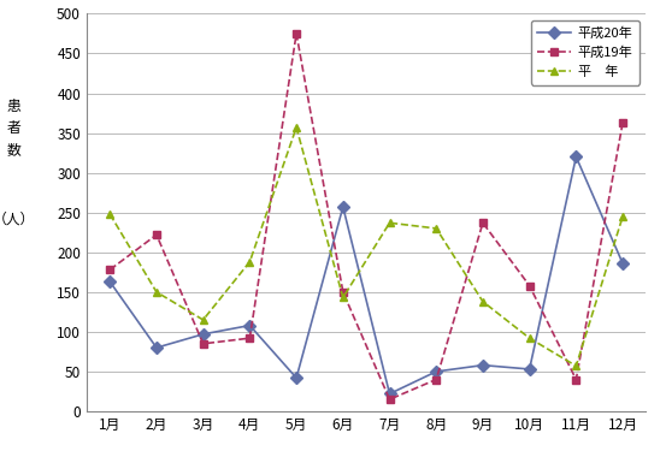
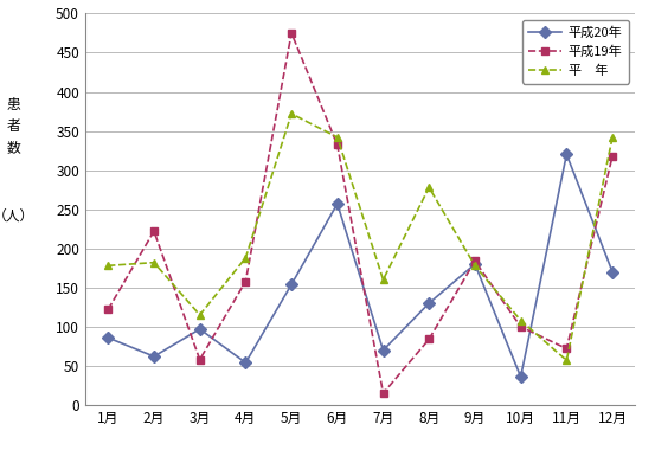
平成20年/1月: 163 -> 86
平成19年/1月: 178 -> 122
平 年/1月: 248 -> 178
平成20年/2月: 80 -> 62
平 年/2月: 150 -> 182
平成19年/3月: 85 -> 58
平成20年/4月: 108 -> 54
平成19年/4月: 92 -> 158
平成20年/5月: 42 -> 154
平 年/5月: 357 -> 372
平成19年/6月: 150 -> 332
平 年/6月: 143 -> 342
平成20年/7月: 22 -> 70
平 年/7月: 237 -> 160
平成20年/8月: 50 -> 130
平成19年/8月: 40 -> 84
平 年/8月: 230 -> 278
平成20年/9月: 58 -> 180
平成19年/9月: 237 -> 184
平 年/9月: 138 -> 178
平成20年/10月: 53 -> 36
平成19年/10月: 158 -> 100
平 年/10月: 92 -> 108
平成19年/11月: 40 -> 72
平成20年/12月: 186 -> 170
平成19年/12月: 363 -> 318
平 年/12月: 245 -> 342
